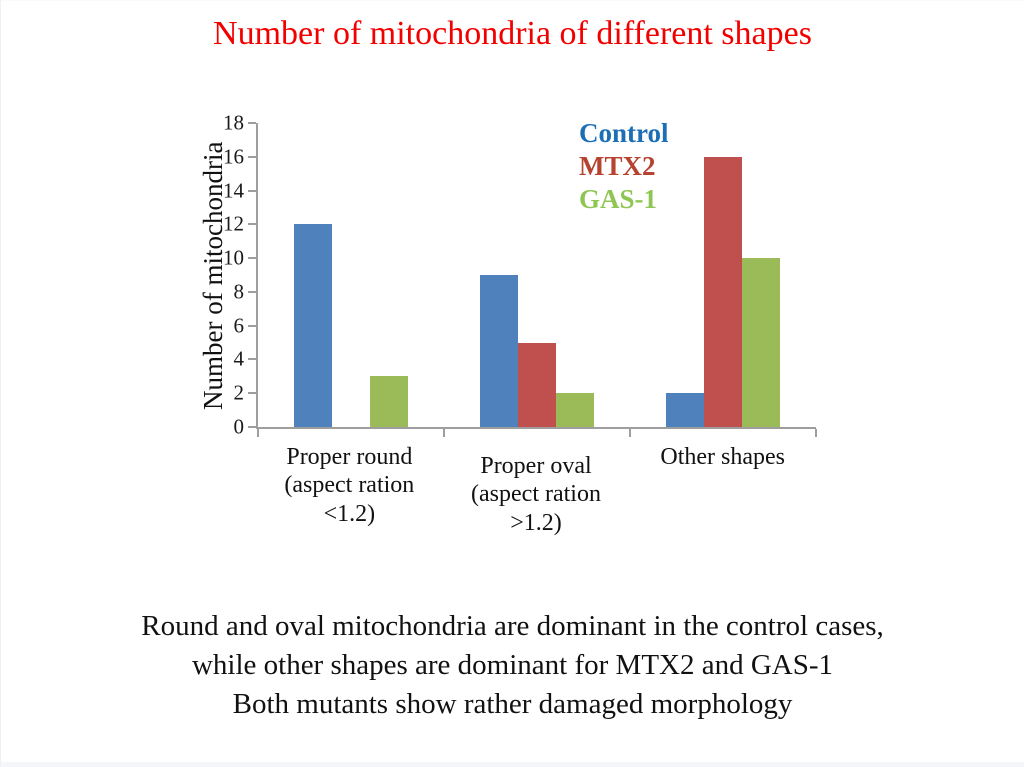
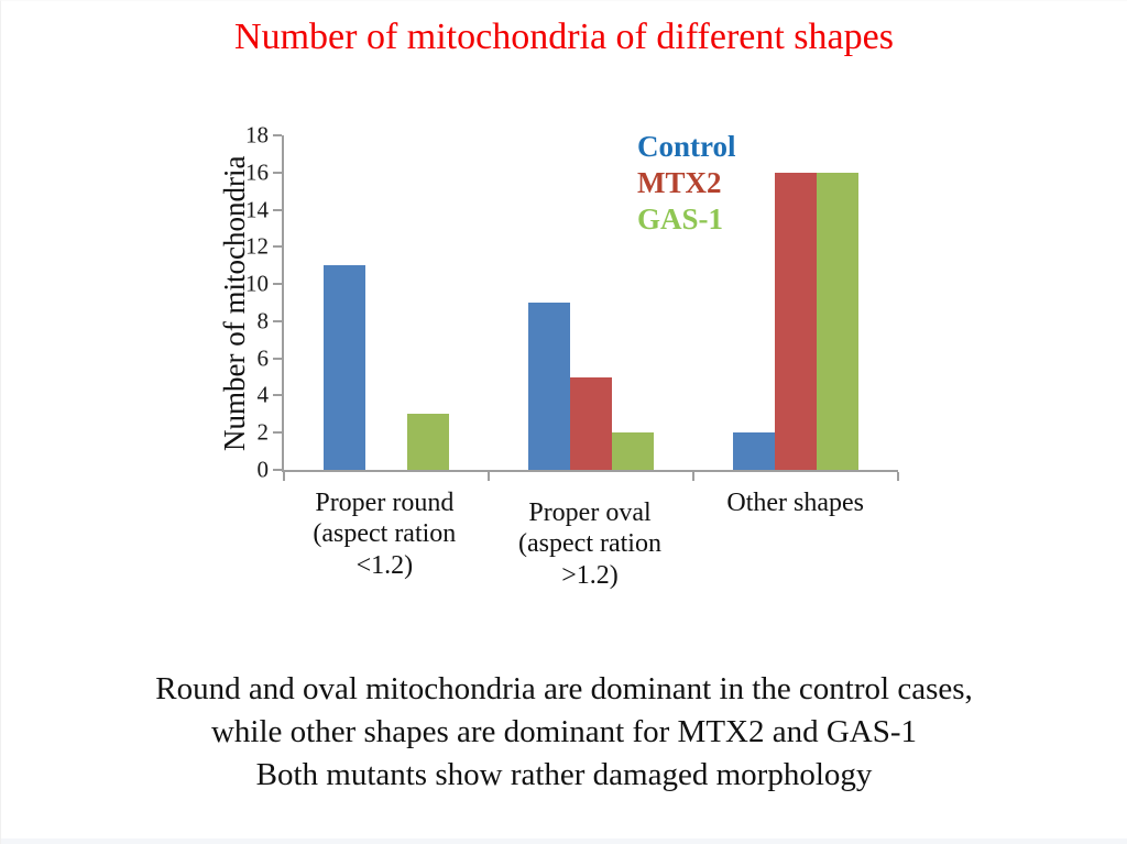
Control/Proper round (aspect ration <1.2): 12 -> 11
GAS-1/Other shapes: 10 -> 16
